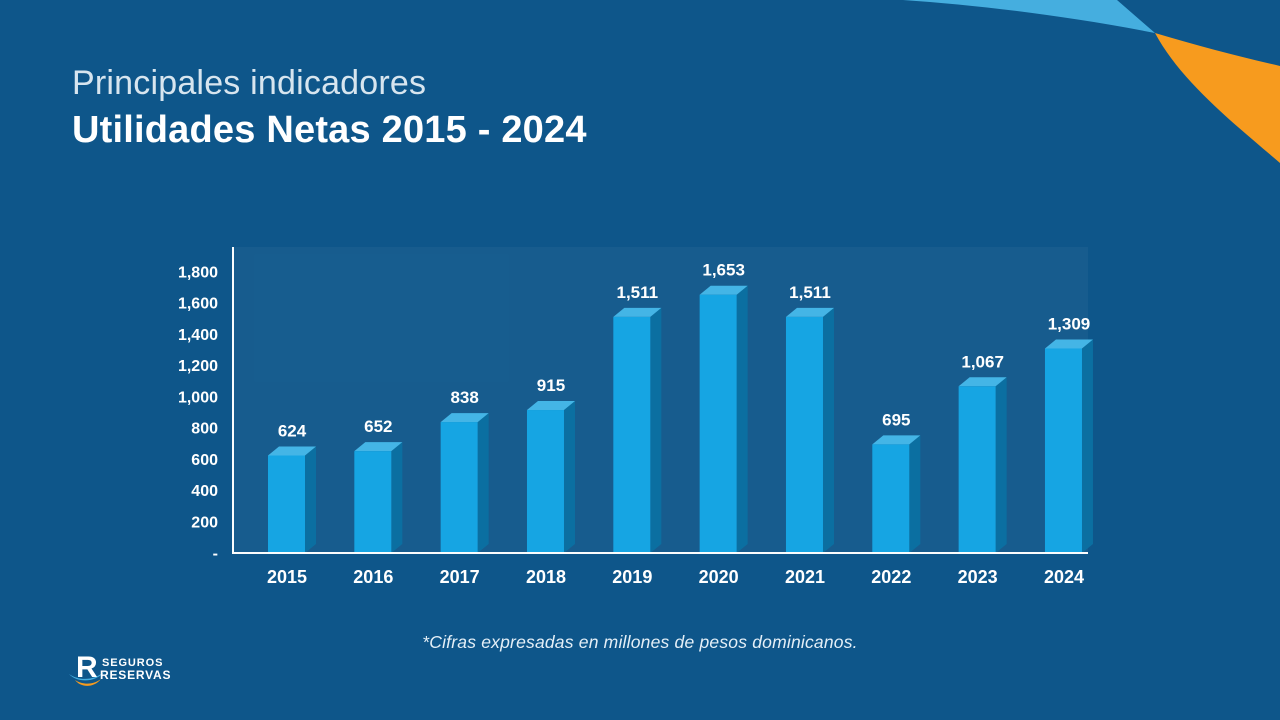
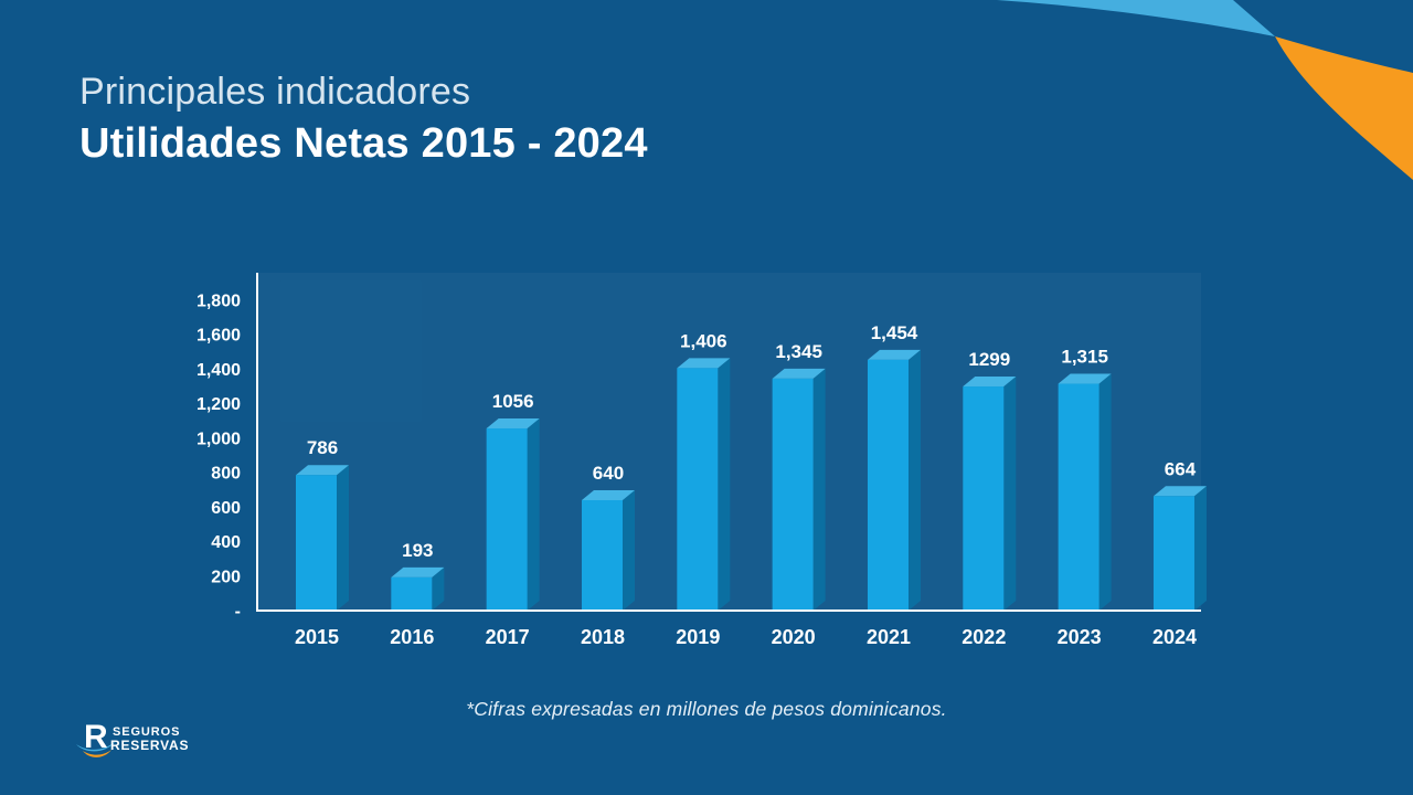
2015: 624 -> 786
2016: 652 -> 193
2017: 838 -> 1056
2018: 915 -> 640
2019: 1,511 -> 1,406
2020: 1,653 -> 1,345
2021: 1,511 -> 1,454
2022: 695 -> 1299
2023: 1,067 -> 1,315
2024: 1,309 -> 664
